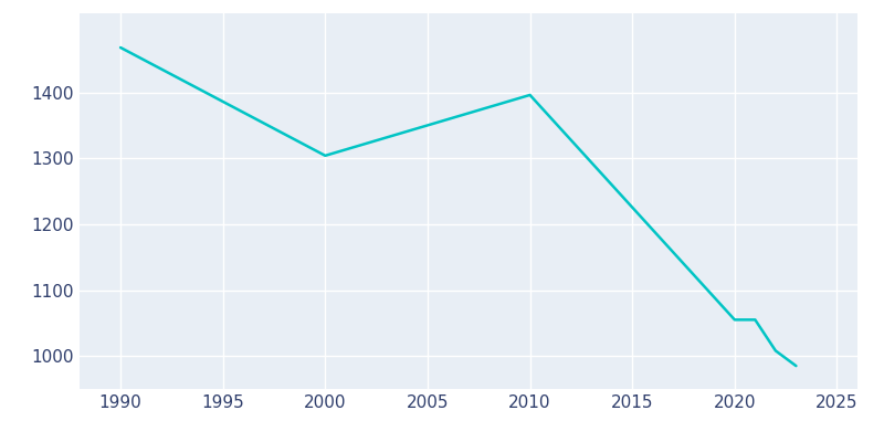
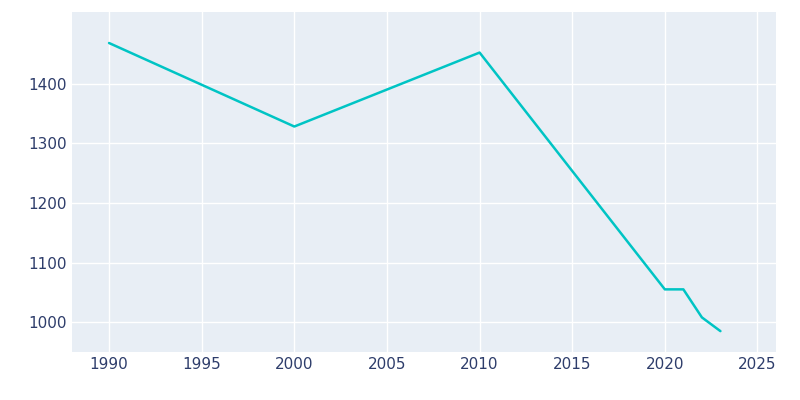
2000: 1304 -> 1328
2010: 1396 -> 1452
